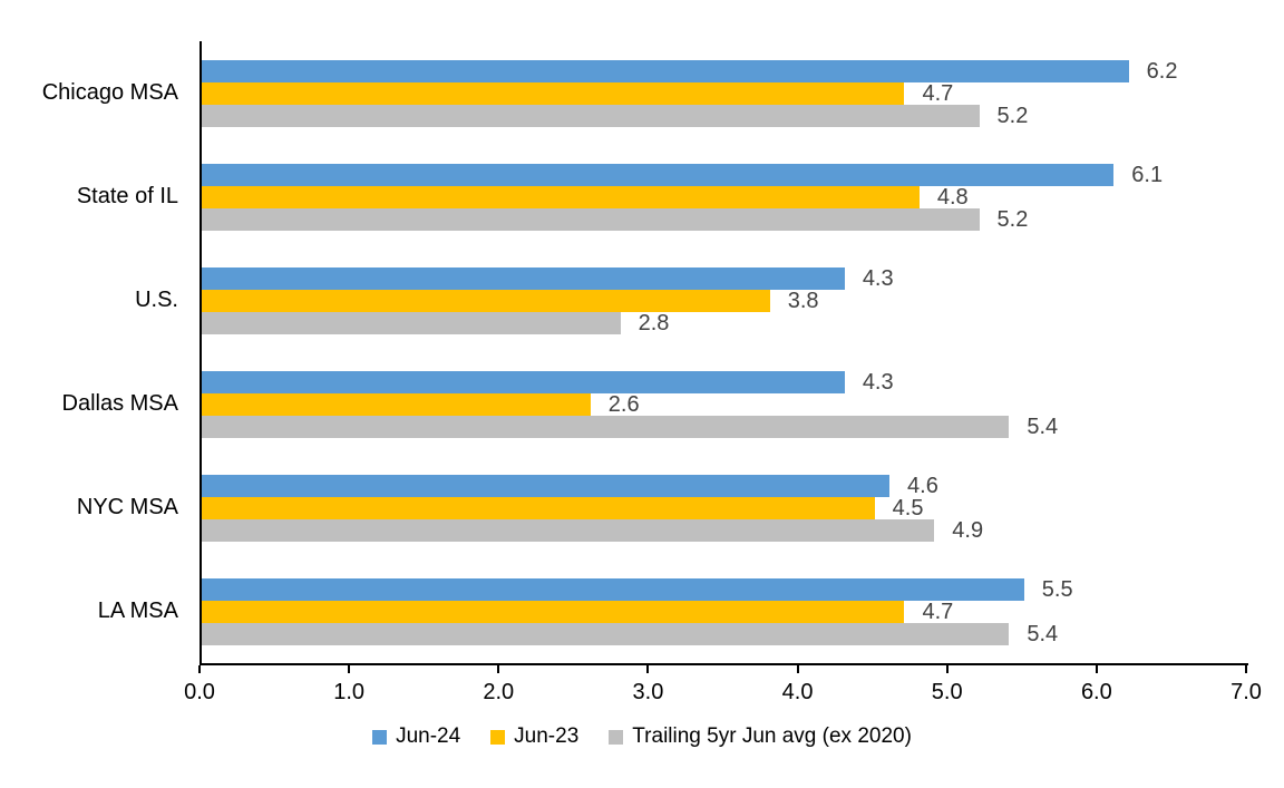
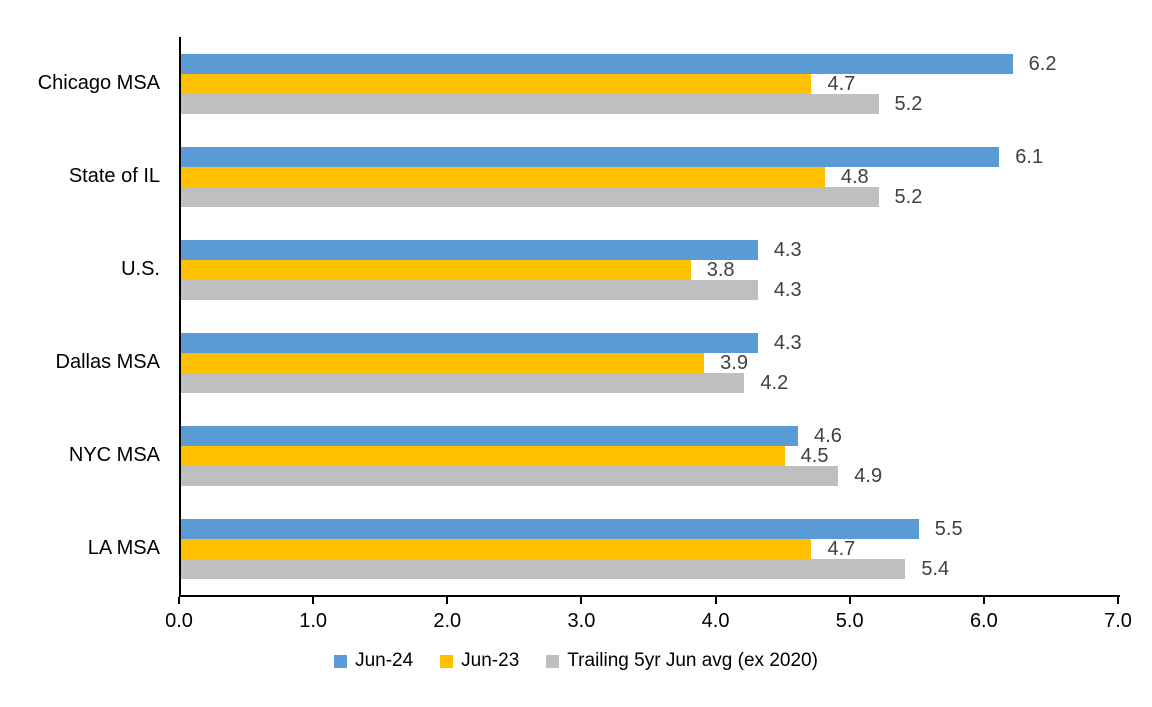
Trailing 5yr Jun avg (ex 2020)/U.S.: 2.8 -> 4.3
Jun-23/Dallas MSA: 2.6 -> 3.9
Trailing 5yr Jun avg (ex 2020)/Dallas MSA: 5.4 -> 4.2
